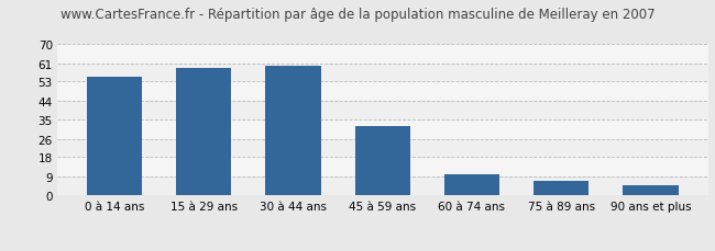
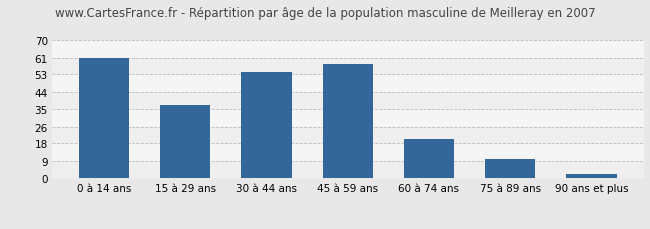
0 à 14 ans: 55 -> 61
15 à 29 ans: 59 -> 37
30 à 44 ans: 60 -> 54
45 à 59 ans: 32 -> 58
60 à 74 ans: 10 -> 20
75 à 89 ans: 7 -> 10
90 ans et plus: 5 -> 2
